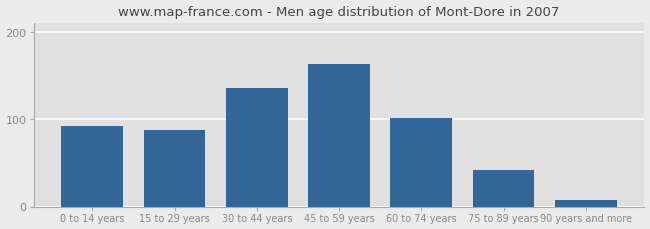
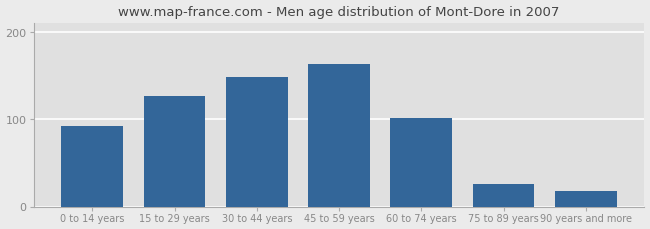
15 to 29 years: 88 -> 126
30 to 44 years: 135 -> 148
75 to 89 years: 42 -> 26
90 years and more: 7 -> 18
